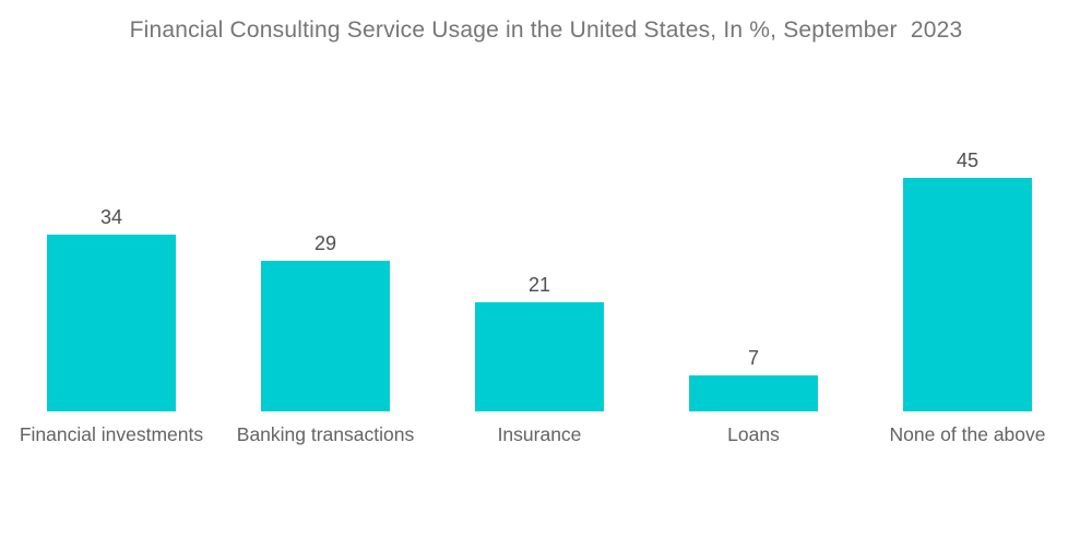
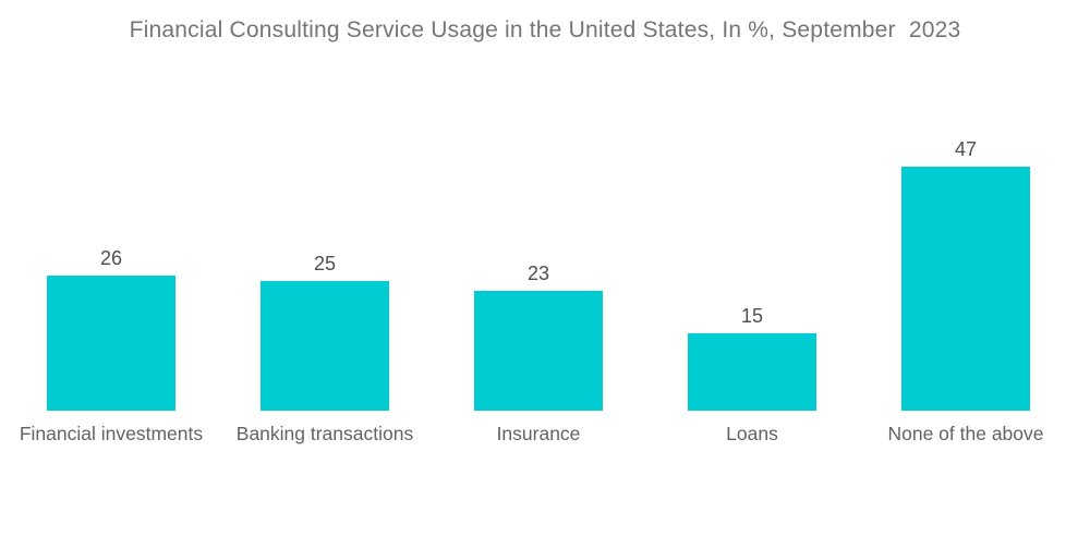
Financial investments: 34 -> 26
Banking transactions: 29 -> 25
Insurance: 21 -> 23
Loans: 7 -> 15
None of the above: 45 -> 47
